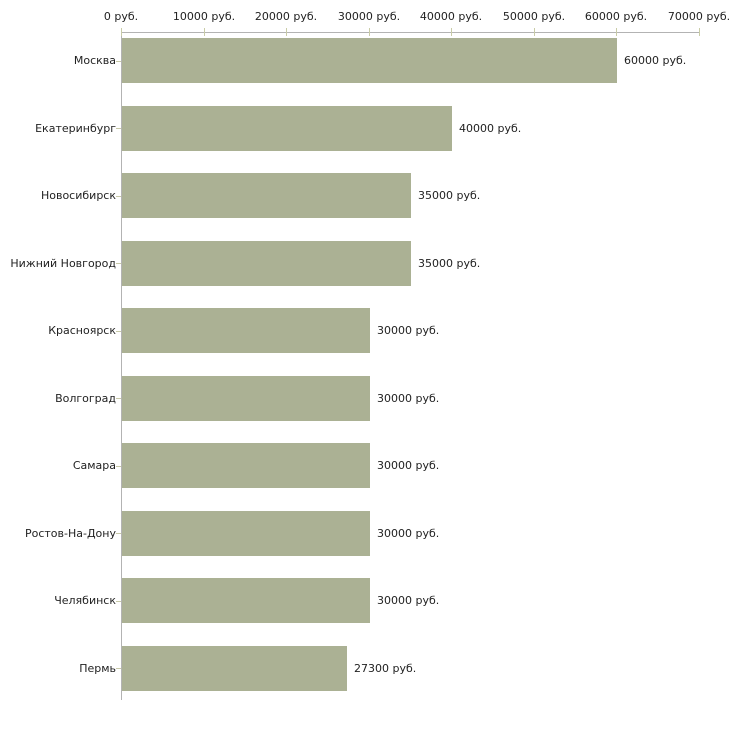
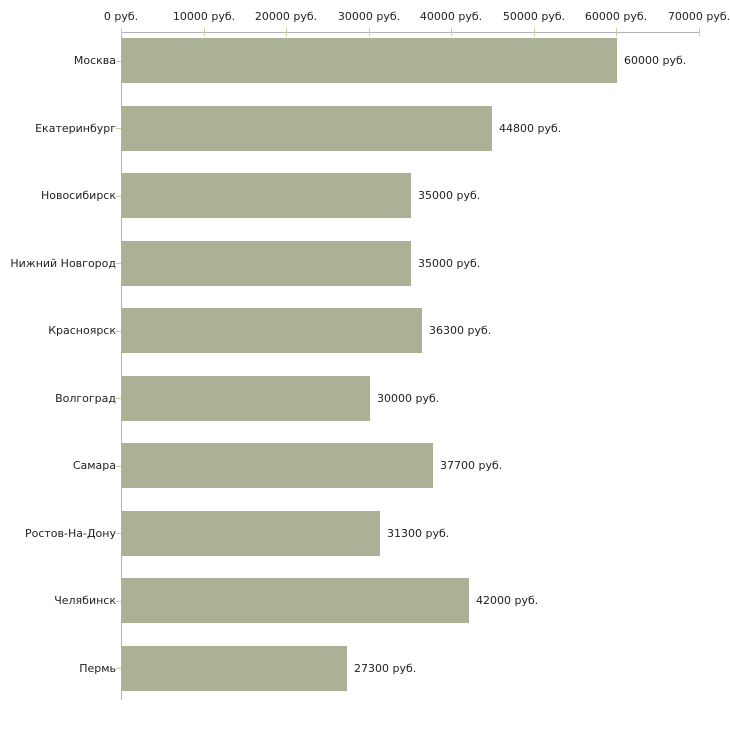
Екатеринбург: 40000 -> 44800
Красноярск: 30000 -> 36300
Самара: 30000 -> 37700
Ростов-На-Дону: 30000 -> 31300
Челябинск: 30000 -> 42000
